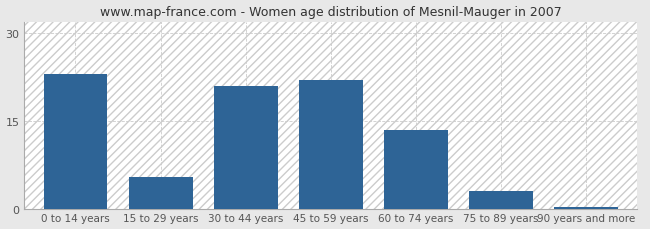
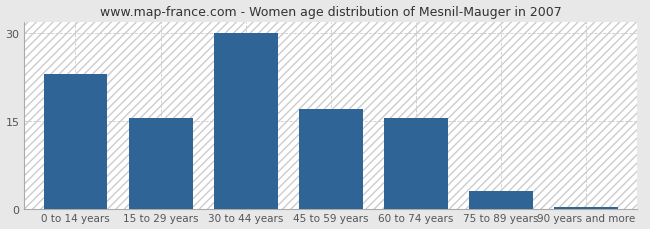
15 to 29 years: 5.4 -> 15.5
30 to 44 years: 21.0 -> 30.0
45 to 59 years: 22.0 -> 17.0
60 to 74 years: 13.4 -> 15.5
